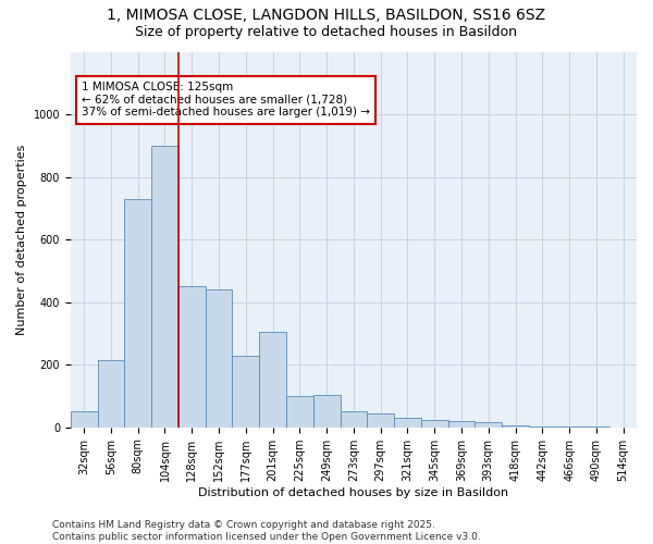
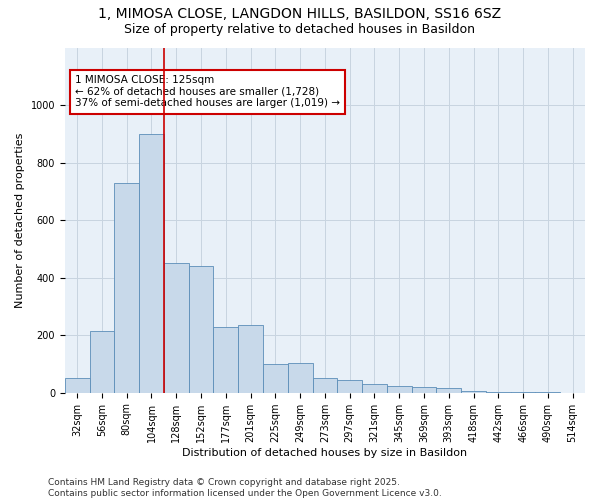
201sqm: 305 -> 235
